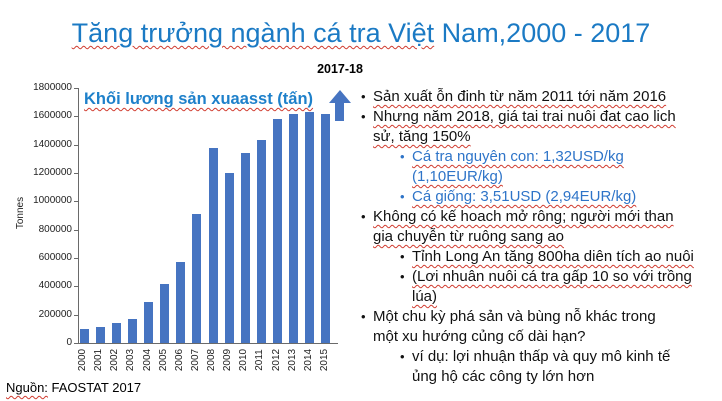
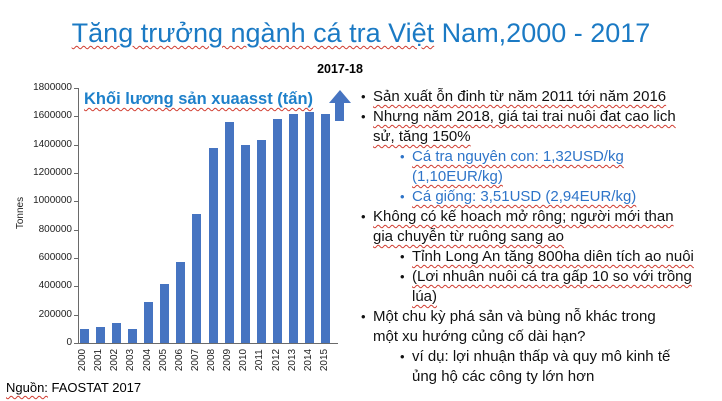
2003: 170000 -> 100000
2009: 1200000 -> 1560000
2010: 1340000 -> 1400000
